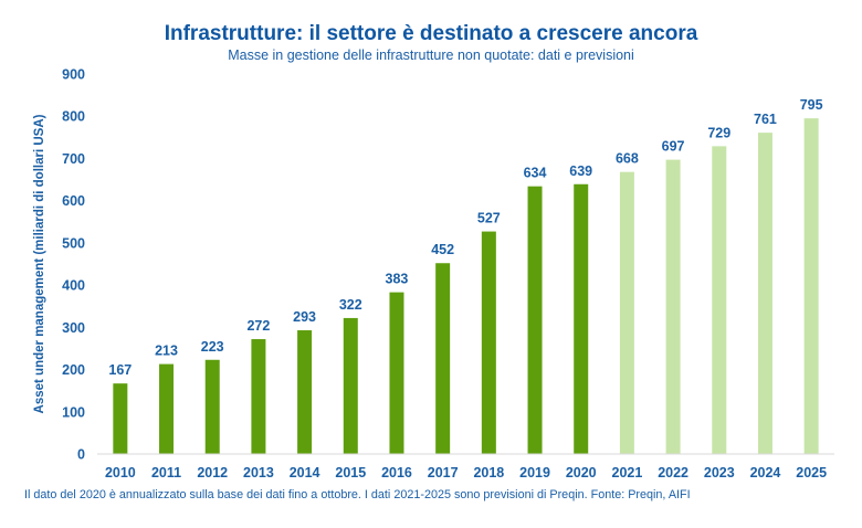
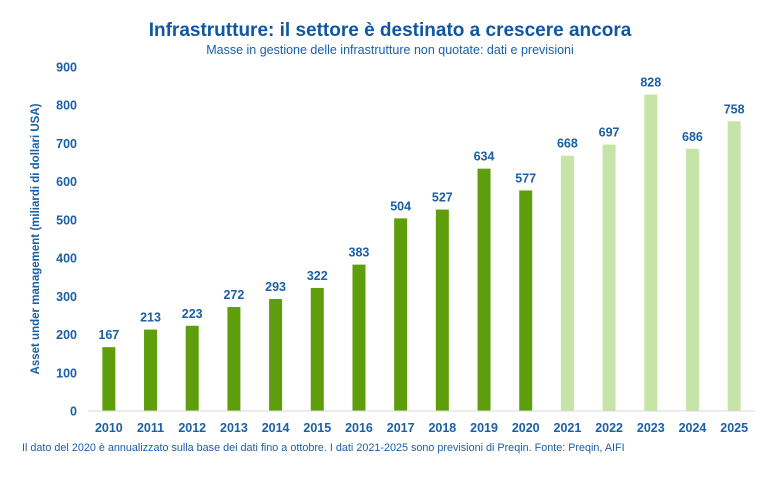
2017: 452 -> 504
2020: 639 -> 577
2023: 729 -> 828
2024: 761 -> 686
2025: 795 -> 758
